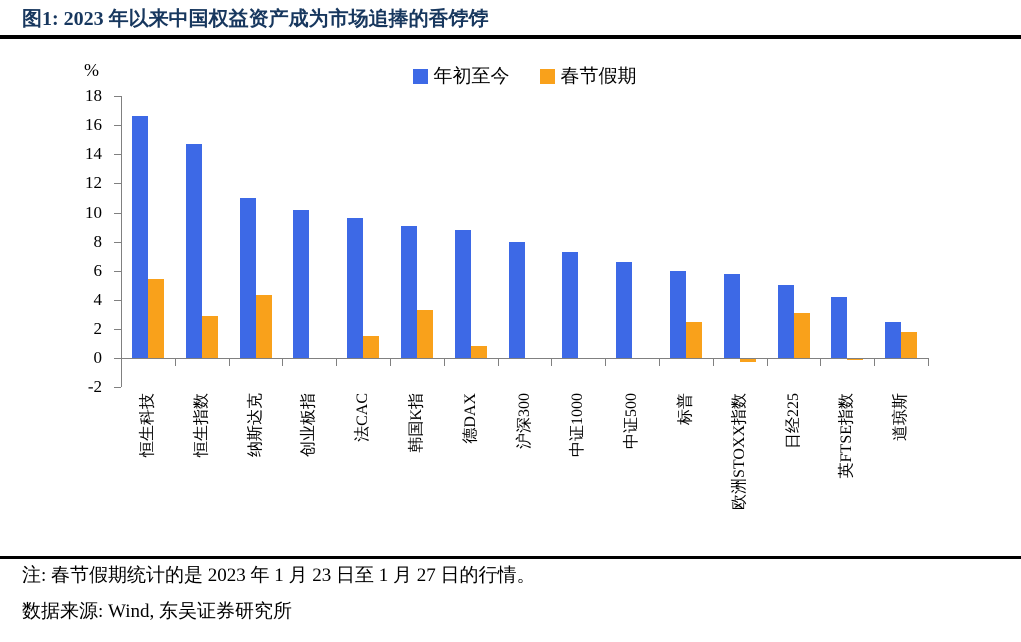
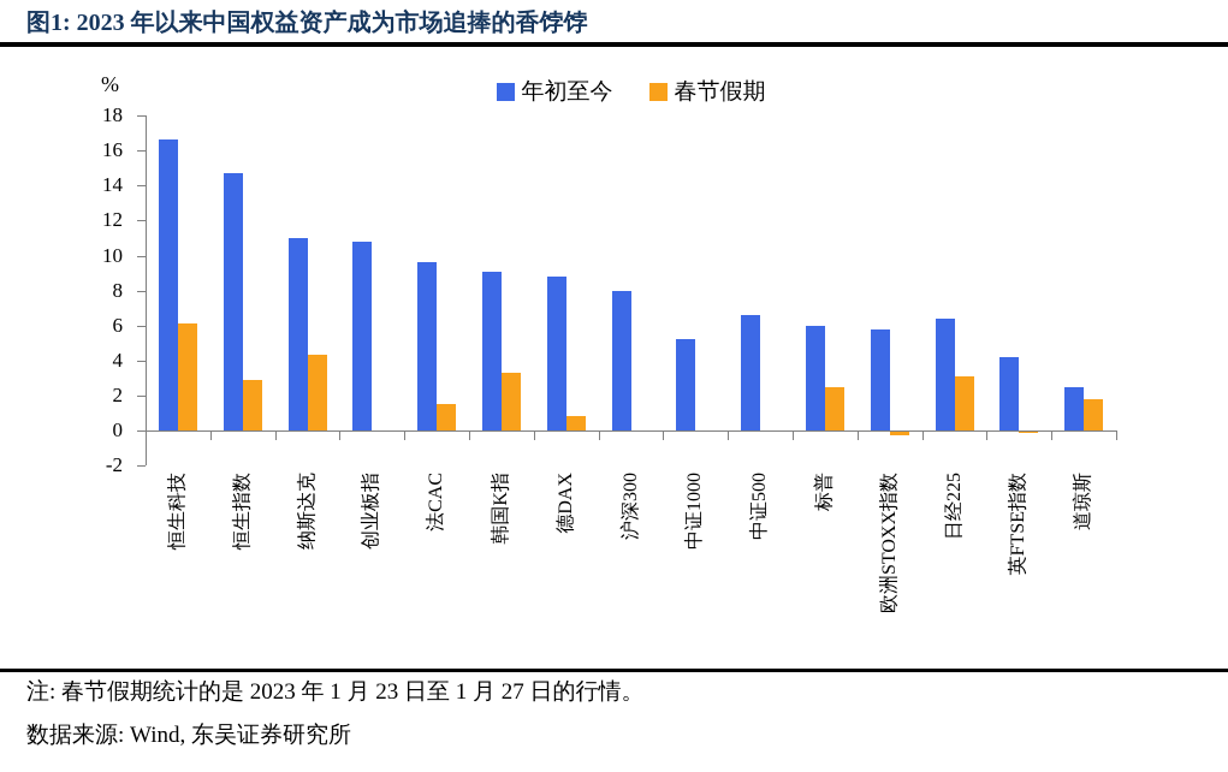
春节假期/恒生科技: 5.4 -> 6.1
年初至今/创业板指: 10.2 -> 10.8
年初至今/中证1000: 7.3 -> 5.2
年初至今/日经225: 5.0 -> 6.4
